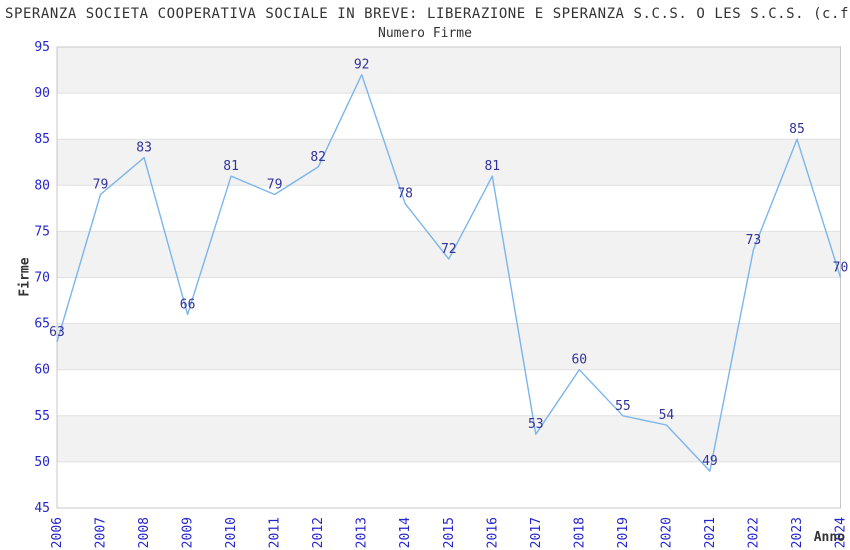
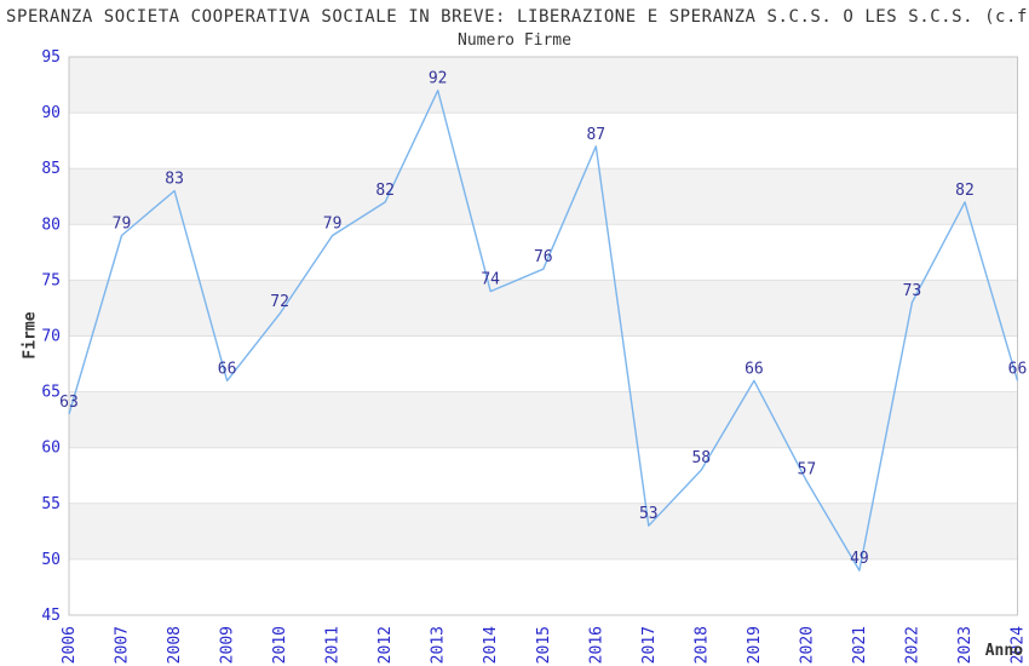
2010: 81 -> 72
2014: 78 -> 74
2015: 72 -> 76
2016: 81 -> 87
2018: 60 -> 58
2019: 55 -> 66
2020: 54 -> 57
2023: 85 -> 82
2024: 70 -> 66
